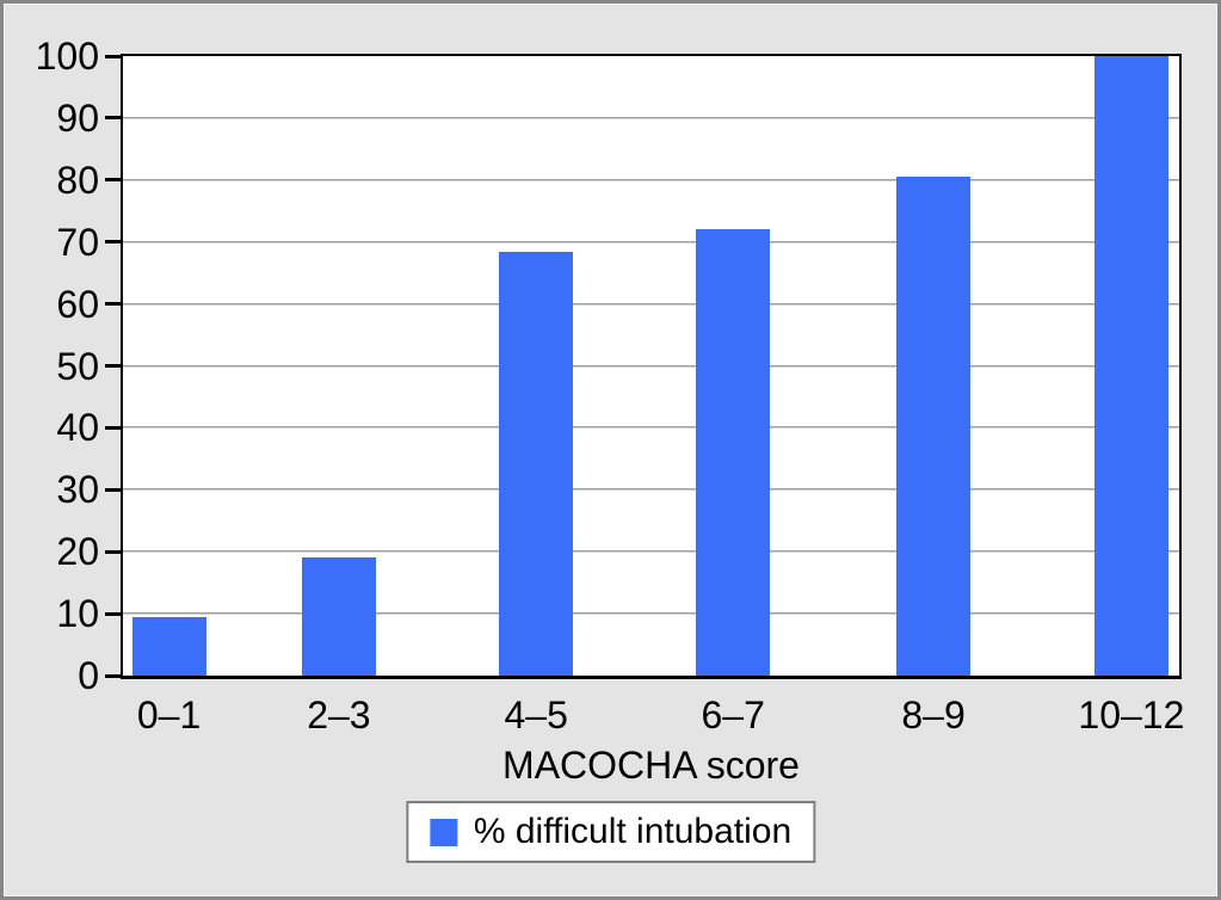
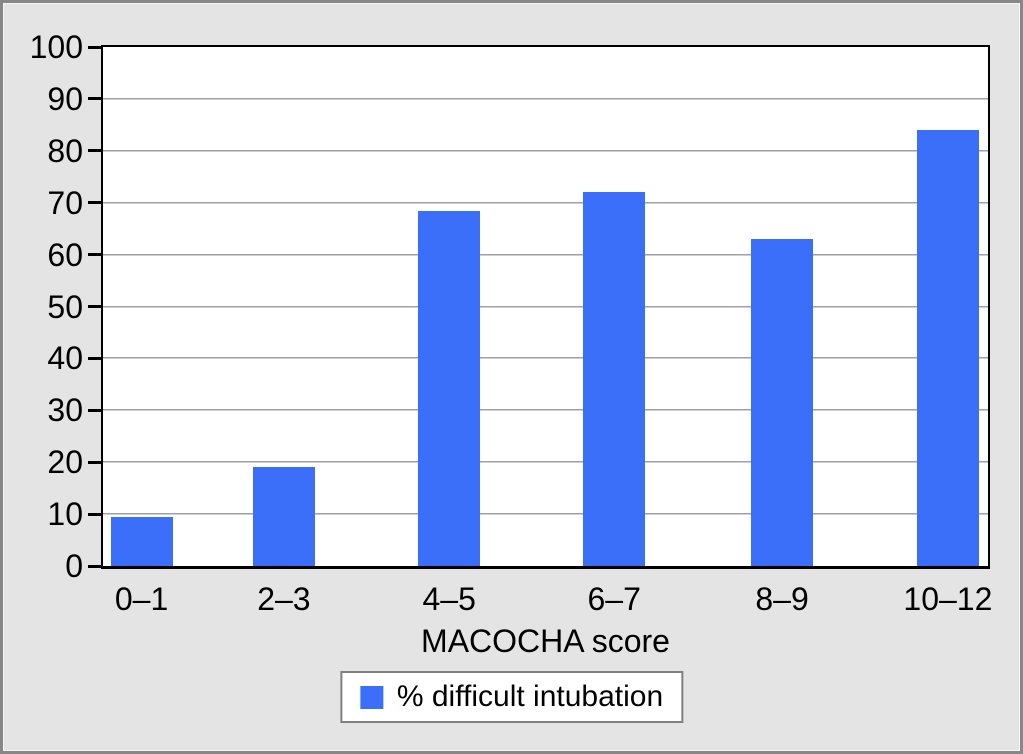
8–9: 80 -> 63
10–12: 100 -> 84
